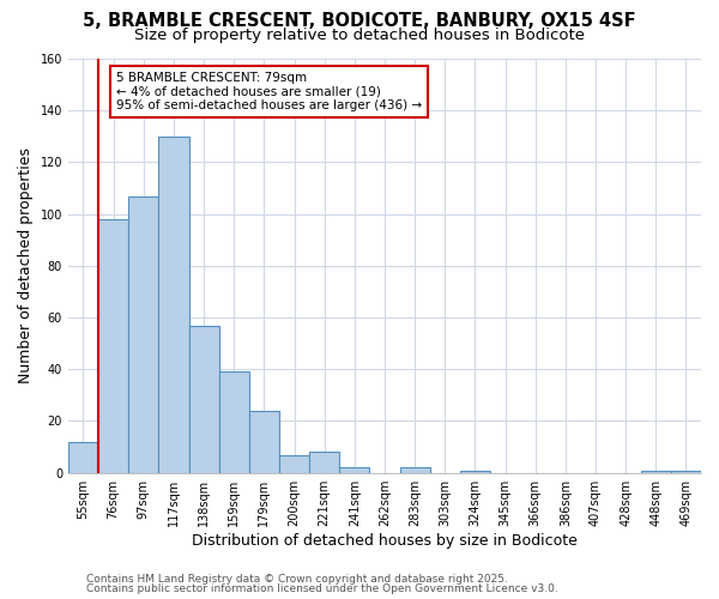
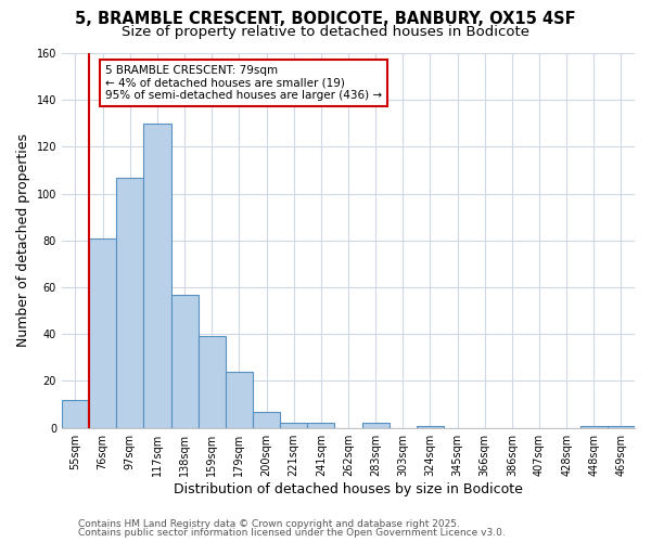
76sqm: 98 -> 81
221sqm: 8 -> 2
